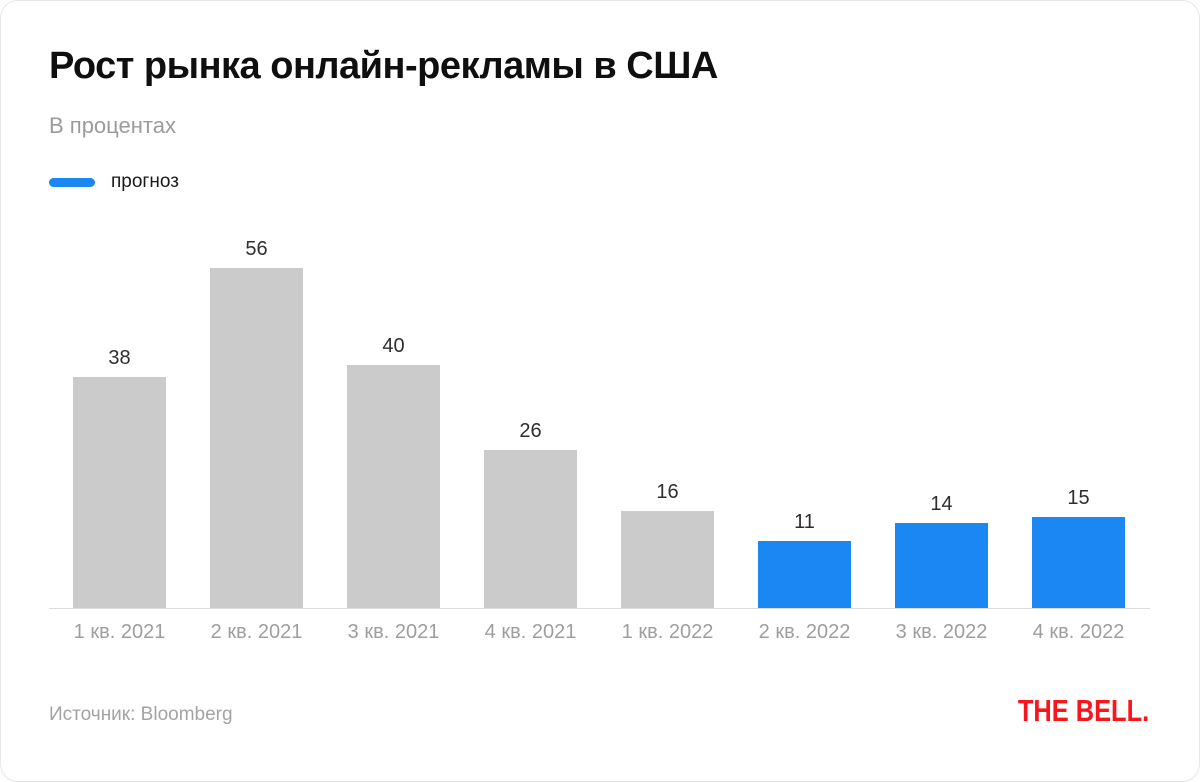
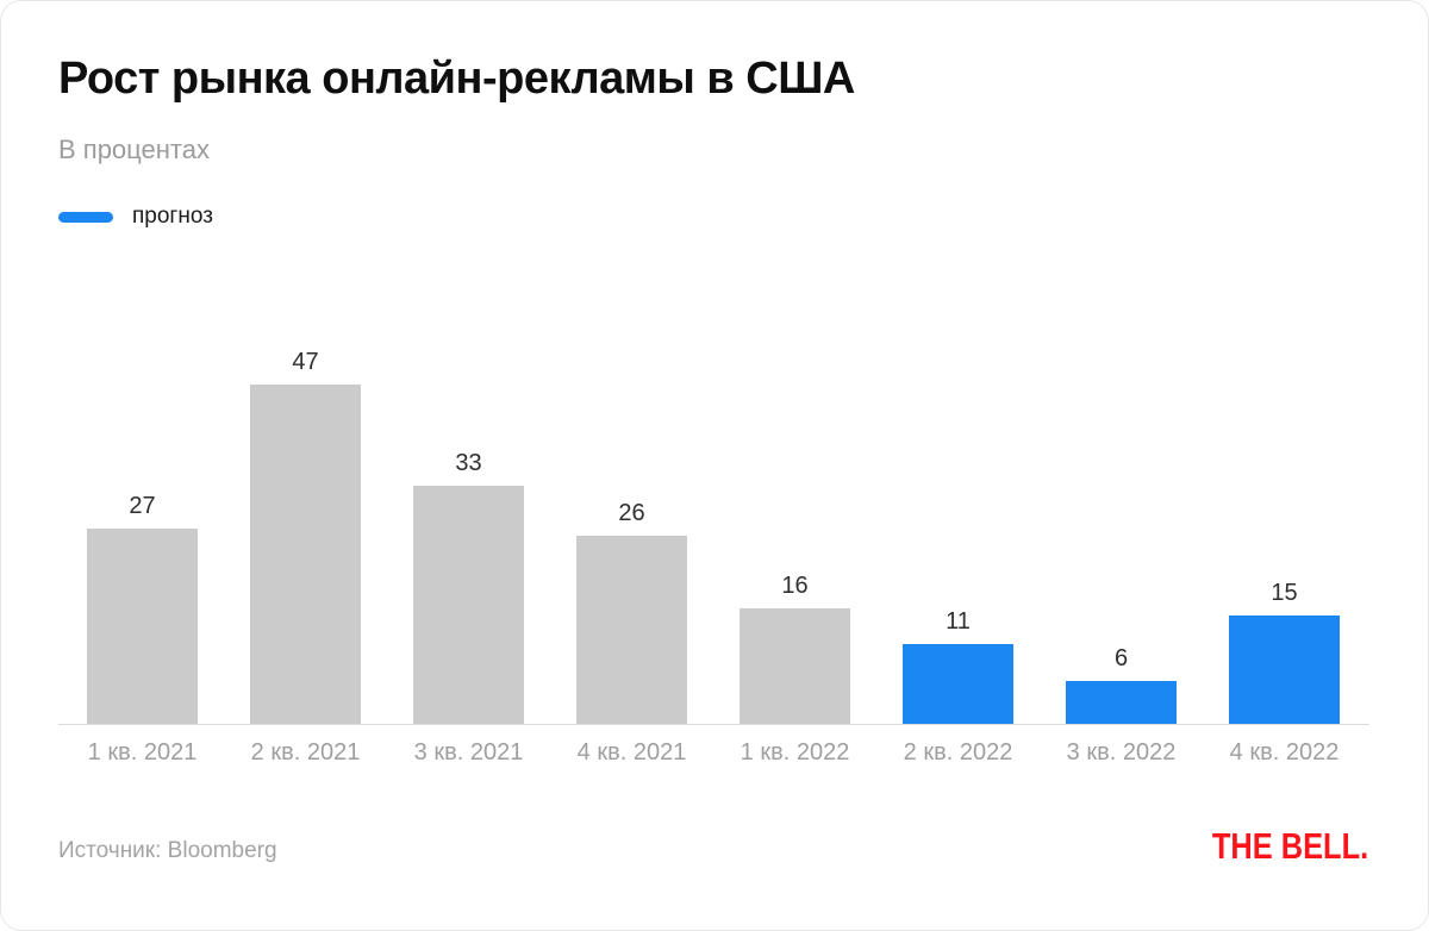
1 кв. 2021: 38 -> 27
2 кв. 2021: 56 -> 47
3 кв. 2021: 40 -> 33
3 кв. 2022: 14 -> 6
